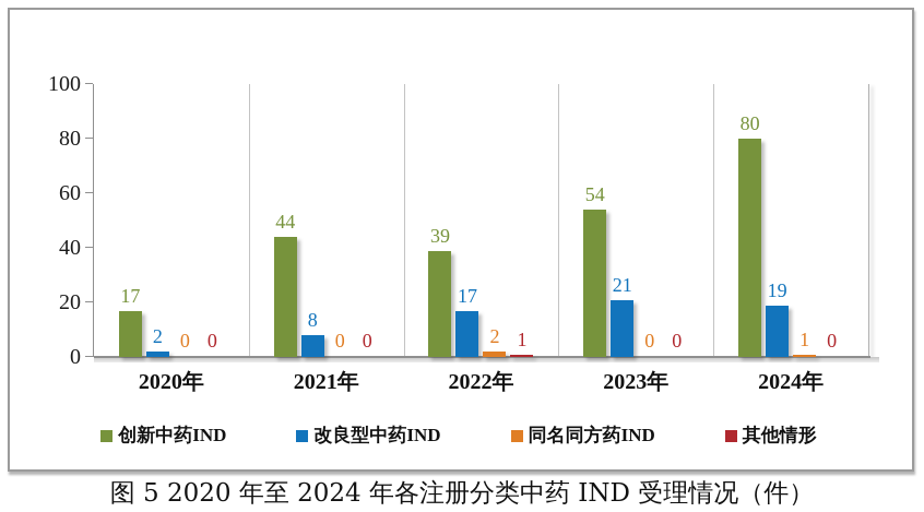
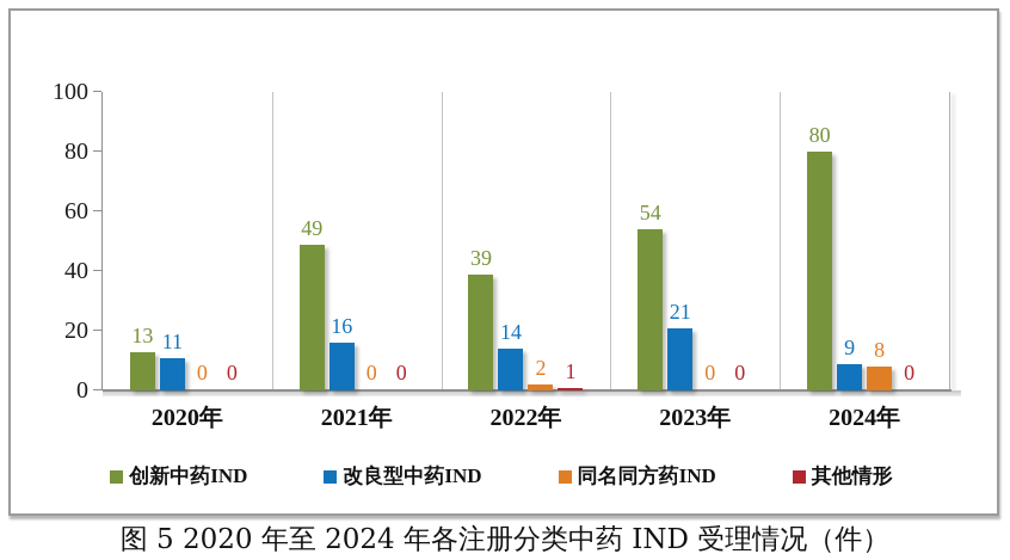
创新中药IND/2020年: 17 -> 13
改良型中药IND/2020年: 2 -> 11
创新中药IND/2021年: 44 -> 49
改良型中药IND/2021年: 8 -> 16
改良型中药IND/2022年: 17 -> 14
改良型中药IND/2024年: 19 -> 9
同名同方药IND/2024年: 1 -> 8
